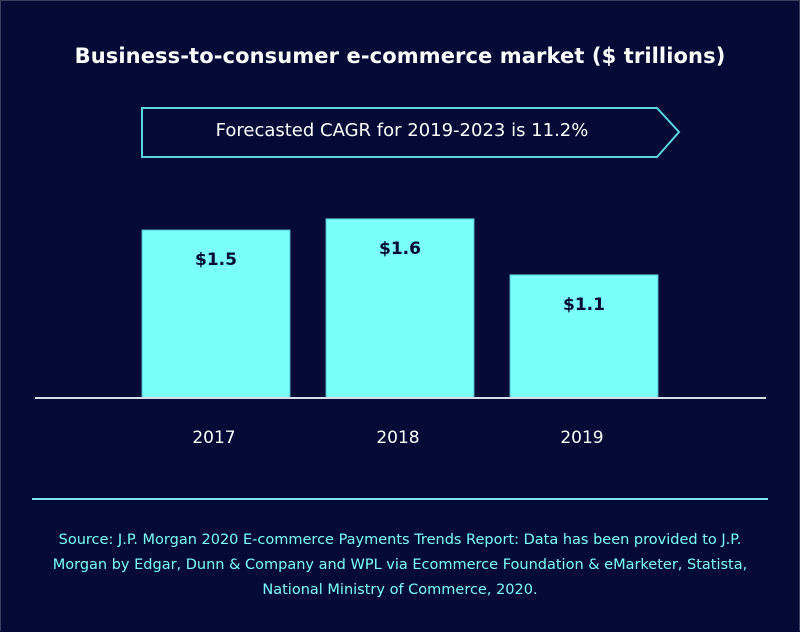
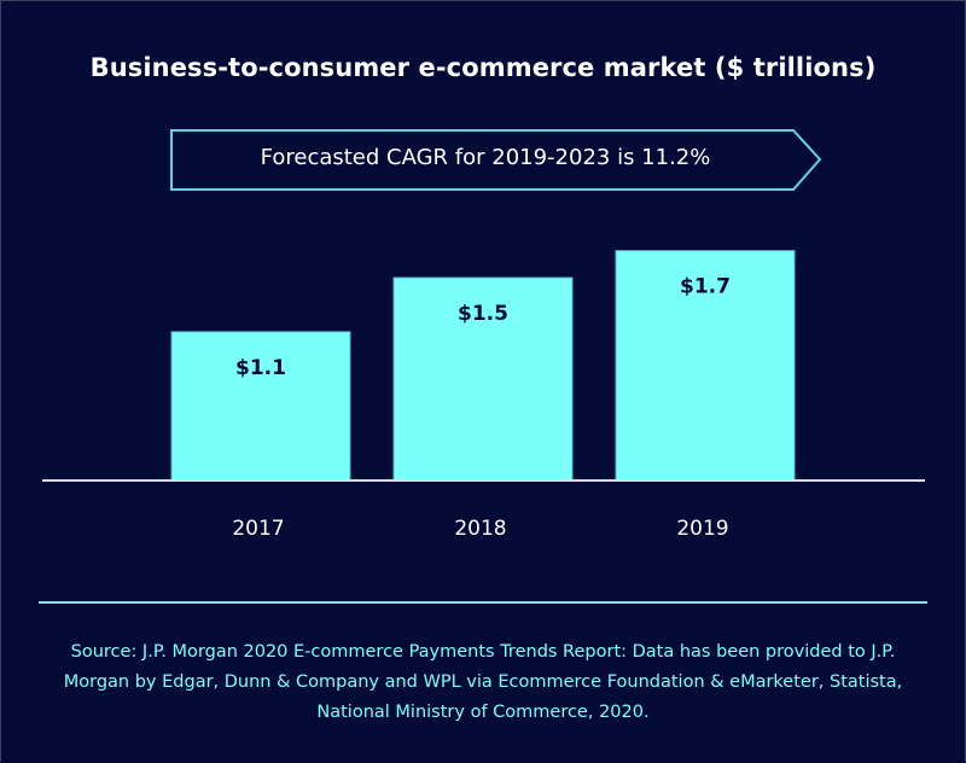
2017: $1.5 -> $1.1
2018: $1.6 -> $1.5
2019: $1.1 -> $1.7
